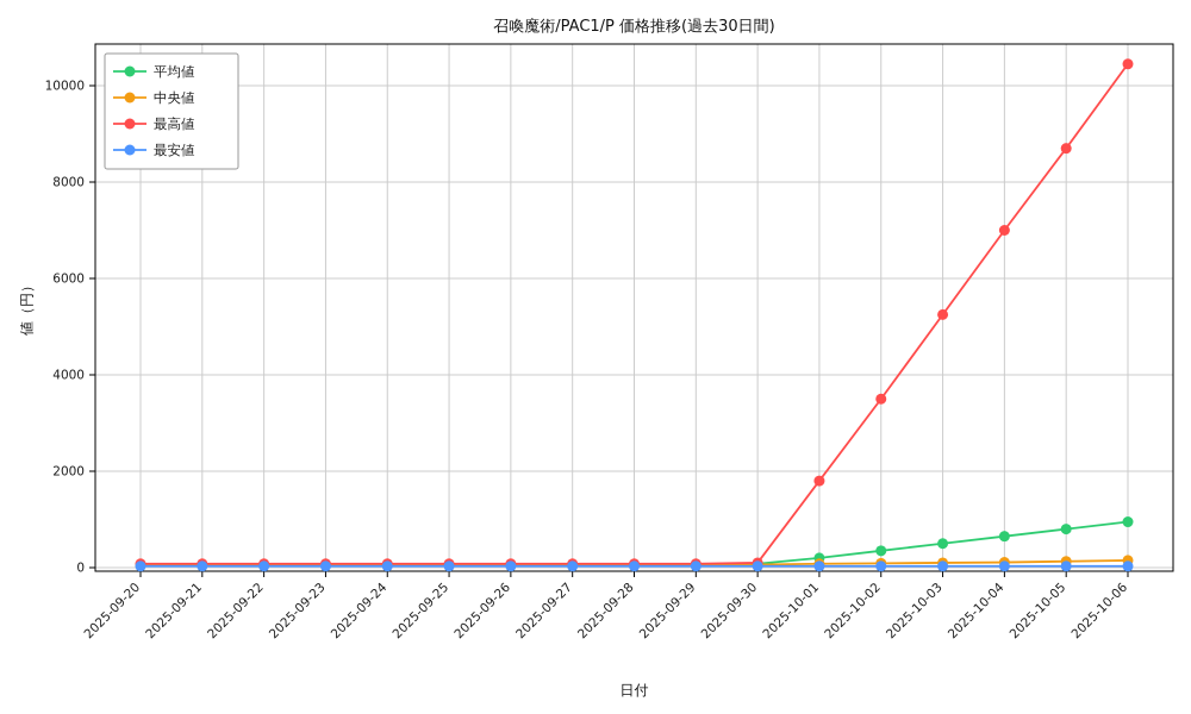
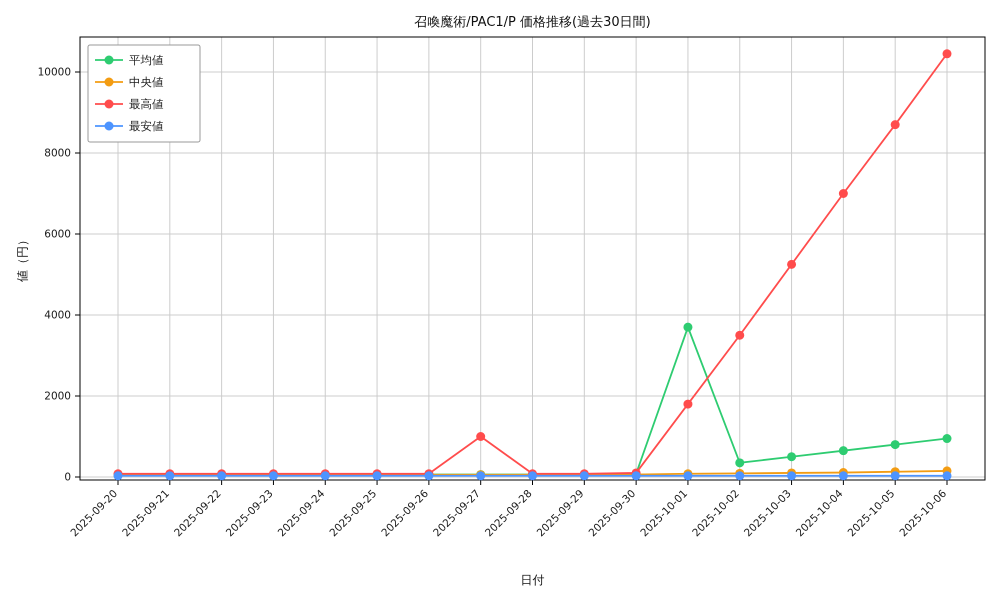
最高値/2025-09-27: 100 -> 1000
平均値/2025-10-01: 200 -> 3700
